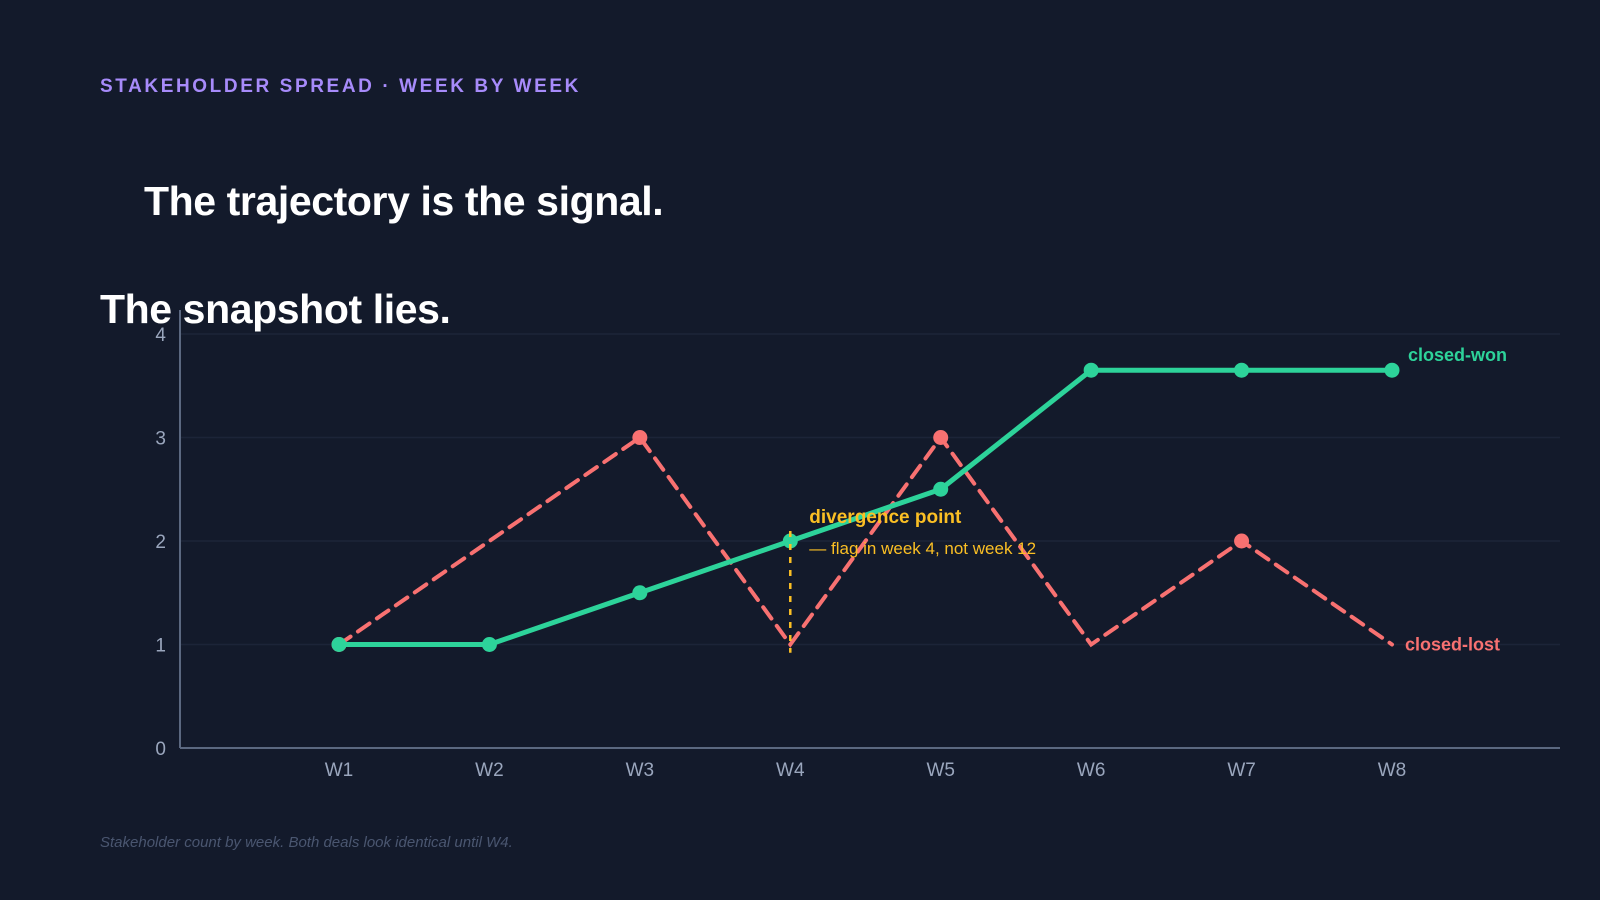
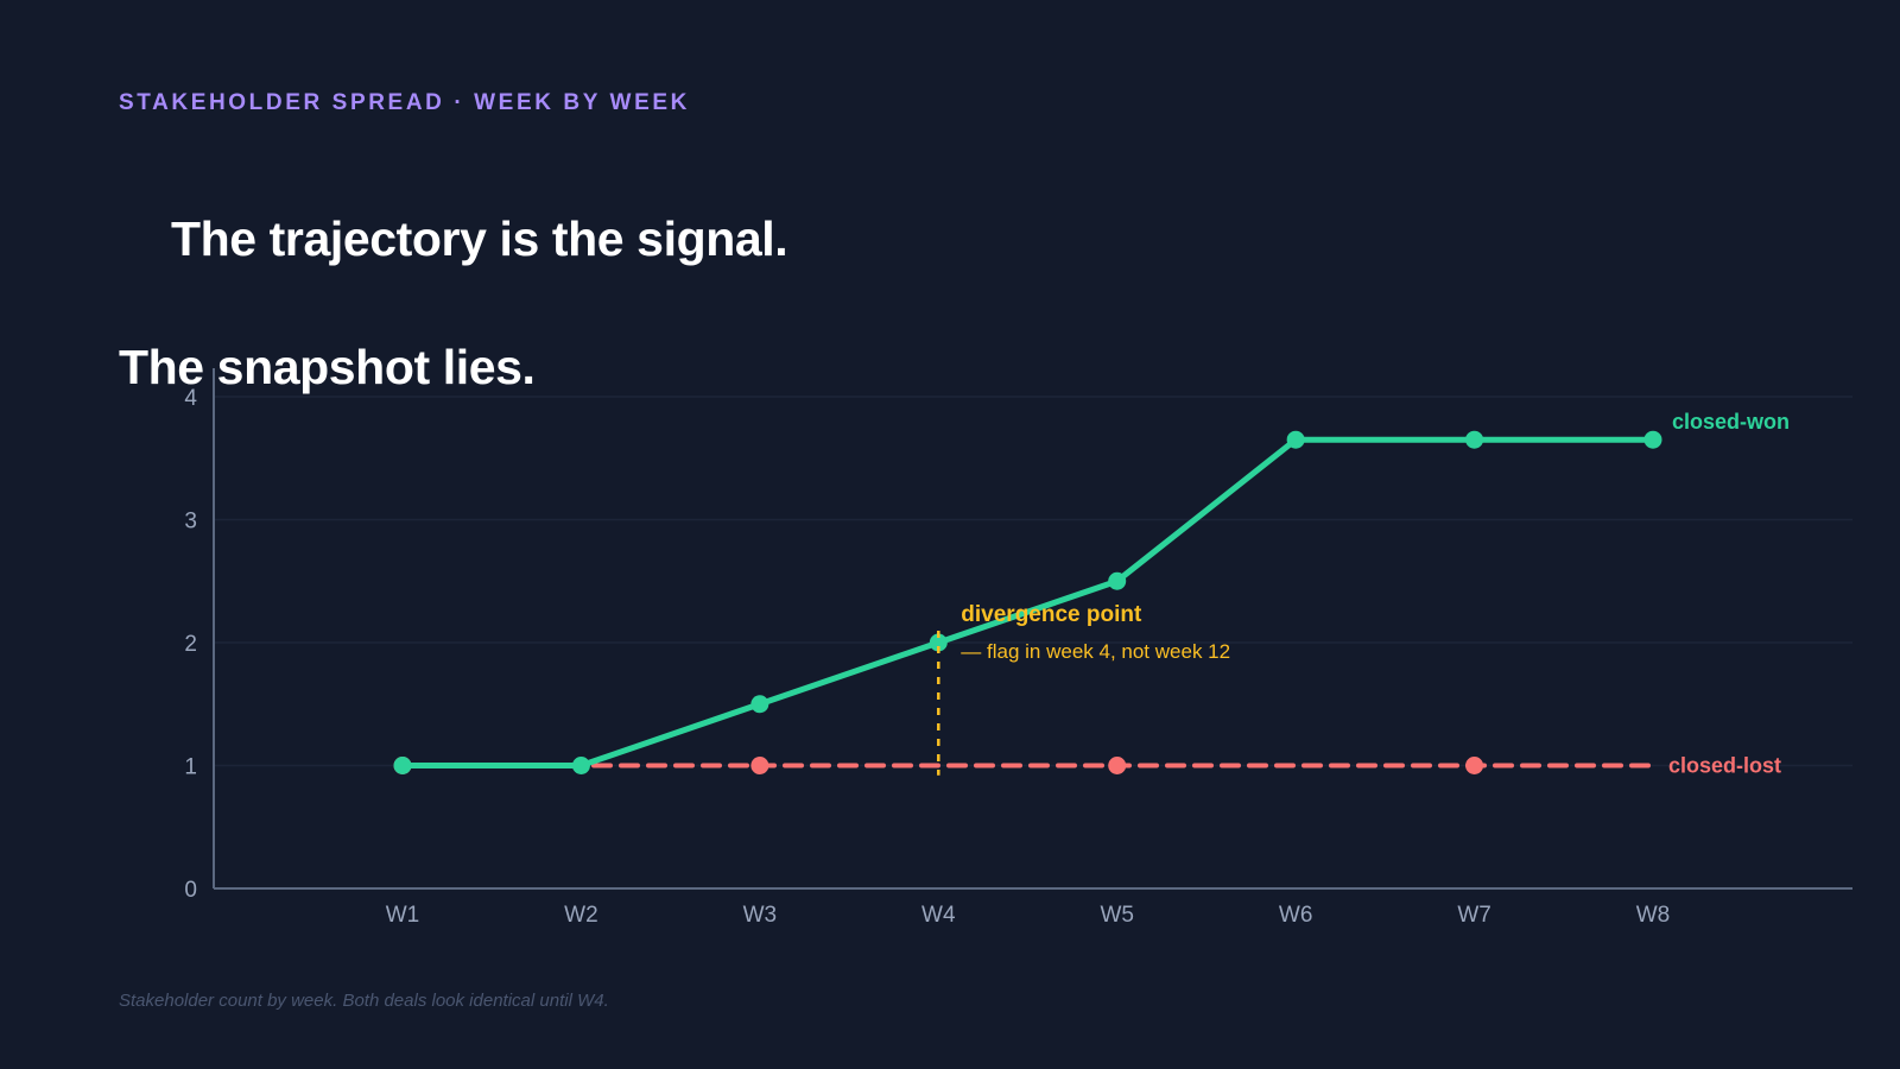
closed-lost/W2: 2 -> 1
closed-lost/W3: 3 -> 1
closed-lost/W5: 3 -> 1
closed-lost/W7: 2 -> 1
